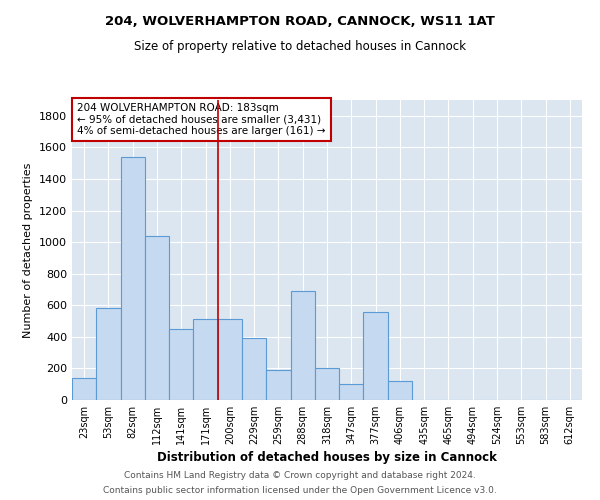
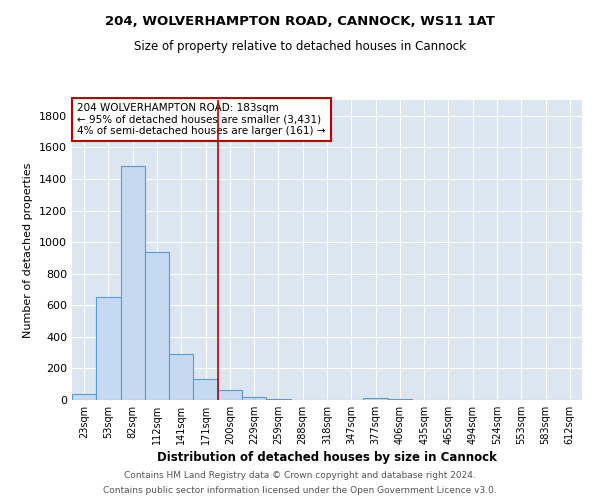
23sqm: 140 -> 40
53sqm: 580 -> 650
82sqm: 1540 -> 1480
112sqm: 1040 -> 940
141sqm: 450 -> 290
171sqm: 510 -> 130
200sqm: 510 -> 60
229sqm: 390 -> 20
259sqm: 190 -> 0
288sqm: 690 -> 0
318sqm: 200 -> 0
347sqm: 100 -> 0
377sqm: 560 -> 20
406sqm: 120 -> 0
